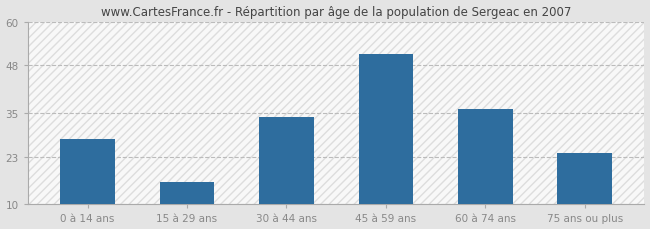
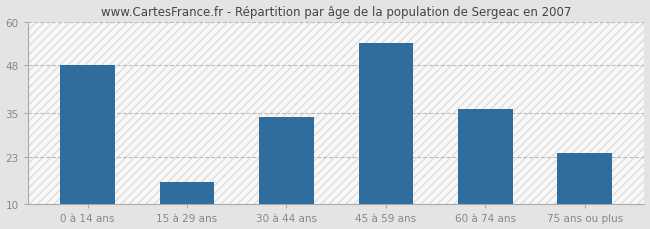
0 à 14 ans: 28 -> 48
45 à 59 ans: 51 -> 54
